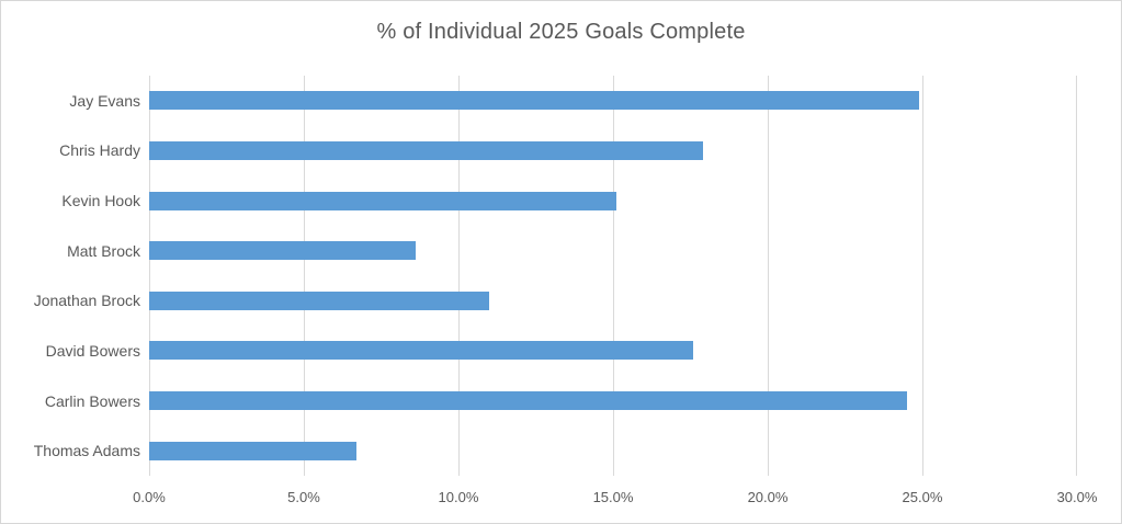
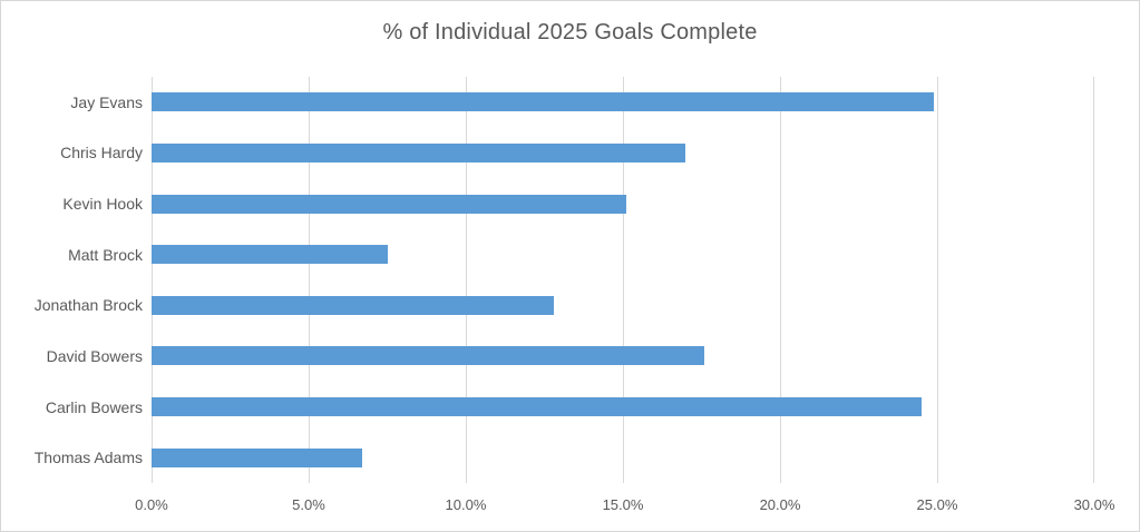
Chris Hardy: 17.9% -> 17.0%
Matt Brock: 8.6% -> 7.5%
Jonathan Brock: 11.0% -> 12.8%
